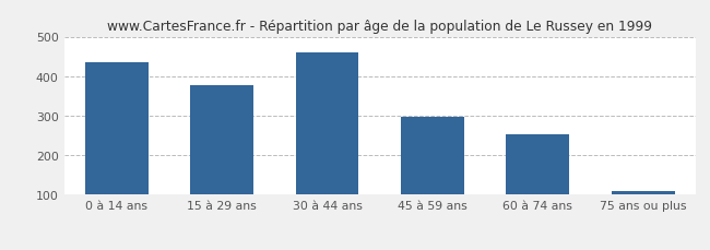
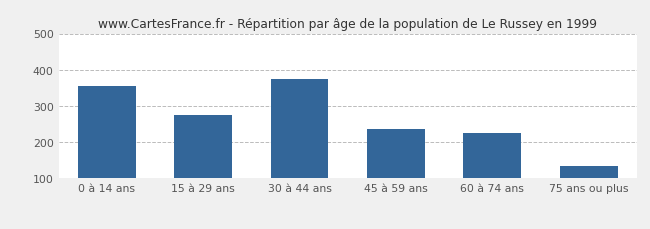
0 à 14 ans: 435 -> 355
15 à 29 ans: 378 -> 275
30 à 44 ans: 460 -> 375
45 à 59 ans: 296 -> 235
60 à 74 ans: 252 -> 225
75 ans ou plus: 110 -> 135
